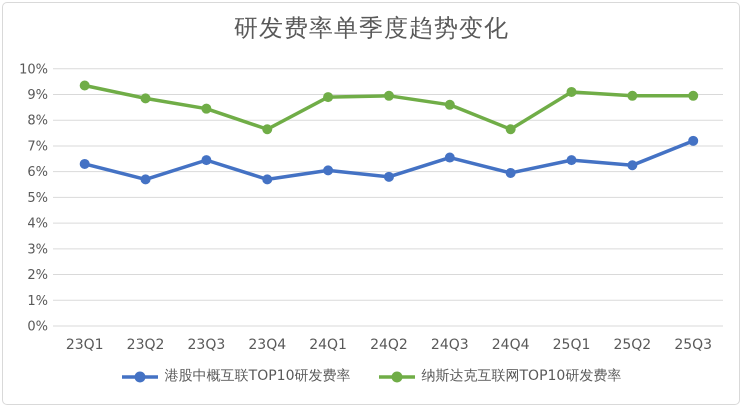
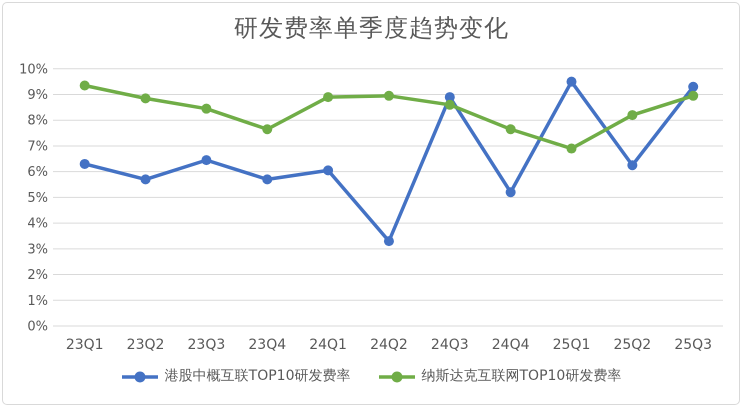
港股中概互联TOP10研发费率/24Q2: 5.8% -> 3.3%
港股中概互联TOP10研发费率/24Q3: 6.5% -> 8.9%
港股中概互联TOP10研发费率/24Q4: 6.0% -> 5.2%
港股中概互联TOP10研发费率/25Q1: 6.5% -> 9.5%
纳斯达克互联网TOP10研发费率/25Q1: 9.1% -> 6.9%
纳斯达克互联网TOP10研发费率/25Q2: 8.9% -> 8.2%
港股中概互联TOP10研发费率/25Q3: 7.2% -> 9.3%
